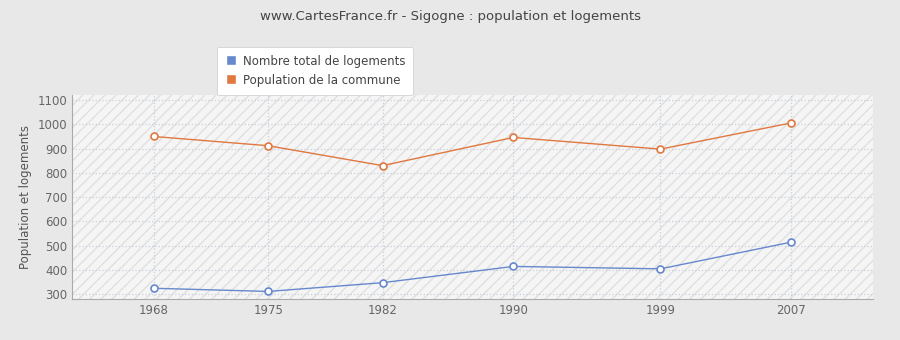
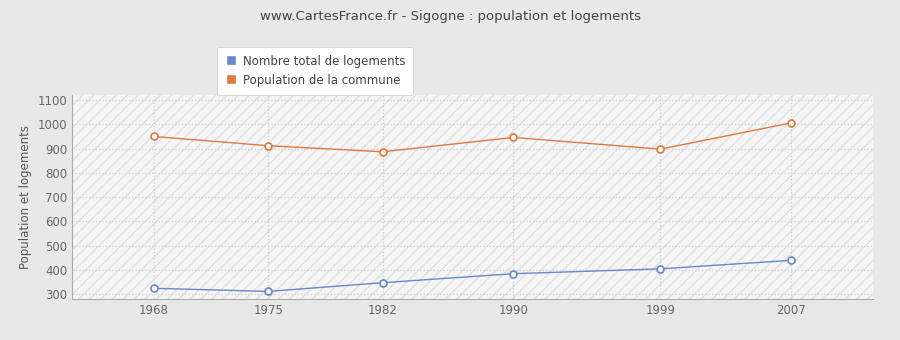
Population de la commune/1982: 830 -> 887
Nombre total de logements/1990: 415 -> 385
Nombre total de logements/2007: 515 -> 440
